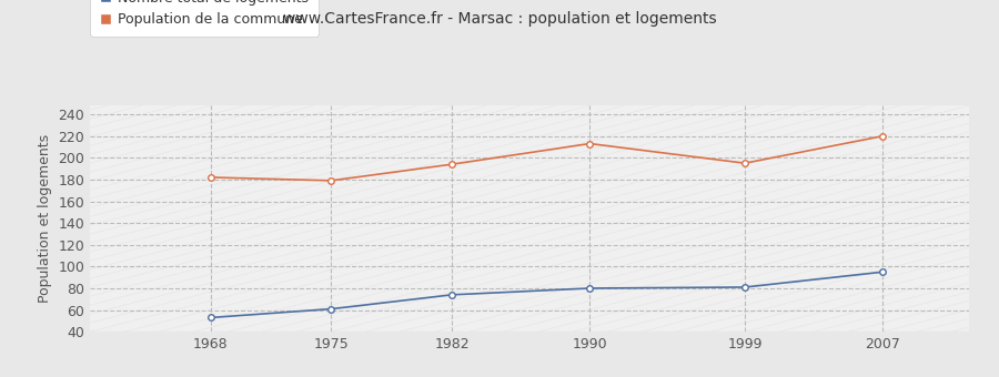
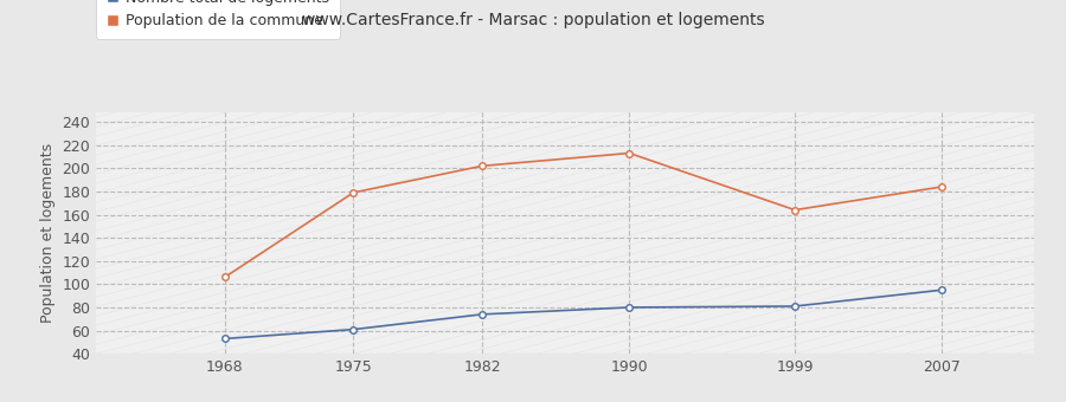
Population de la commune/1968: 182 -> 106
Population de la commune/1982: 194 -> 202
Population de la commune/1999: 195 -> 164
Population de la commune/2007: 220 -> 184
